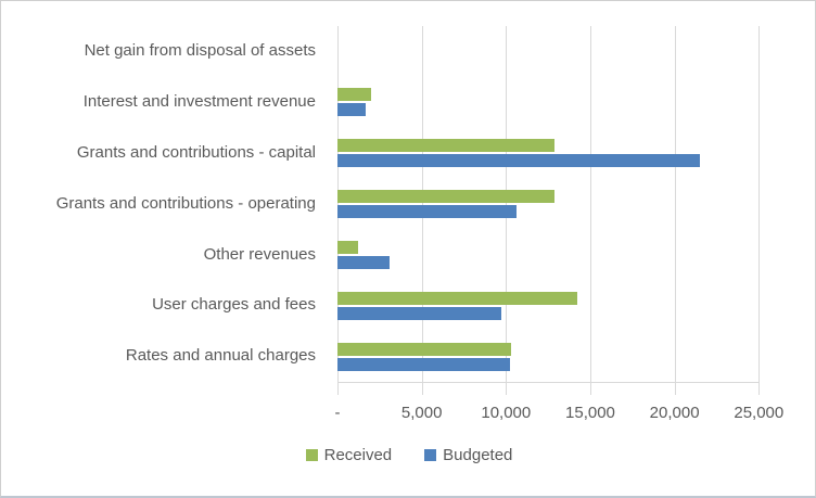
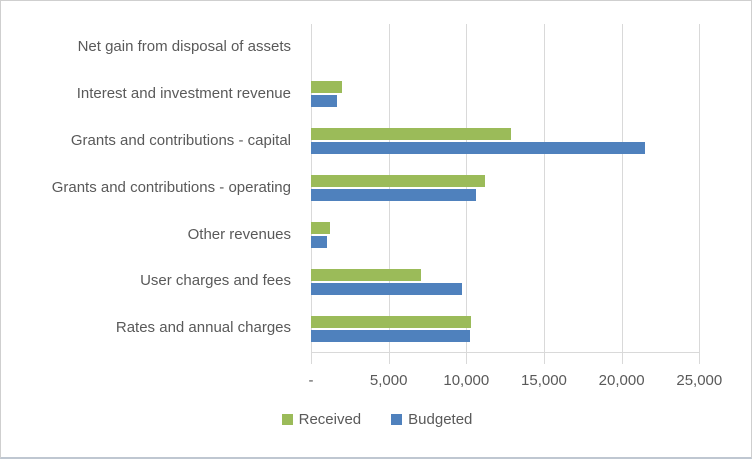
Received/Grants and contributions - operating: 12900 -> 11200
Budgeted/Other revenues: 3100 -> 1000
Received/User charges and fees: 14200 -> 7100
